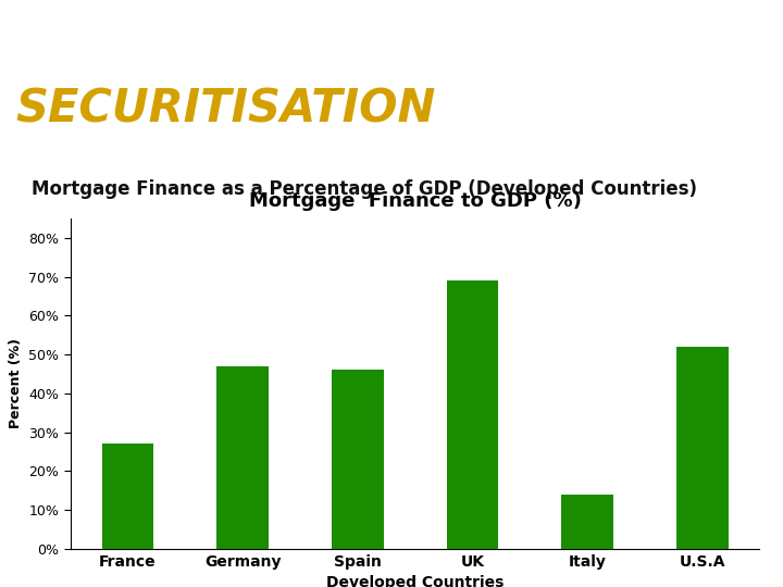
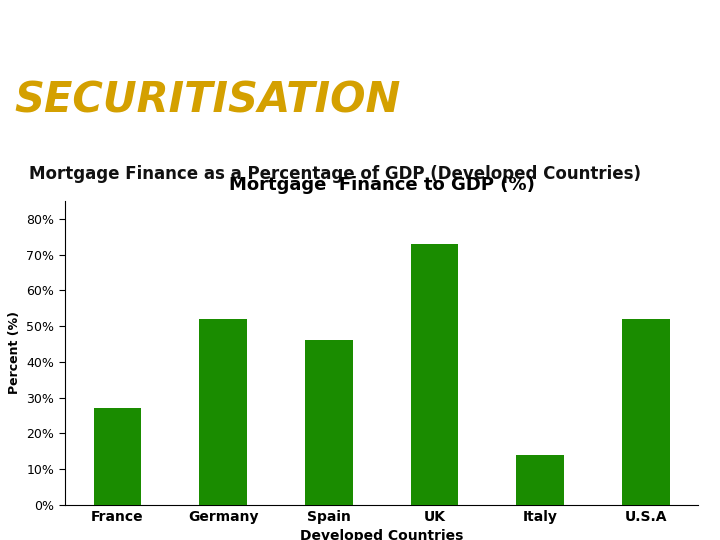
Germany: 47% -> 52%
UK: 69% -> 73%
